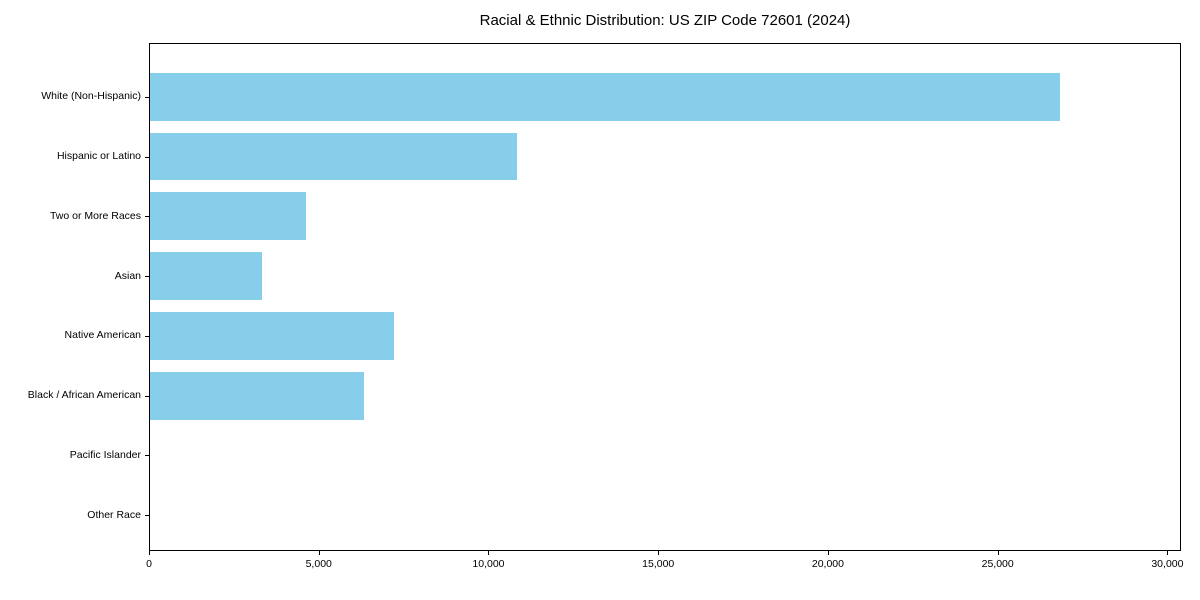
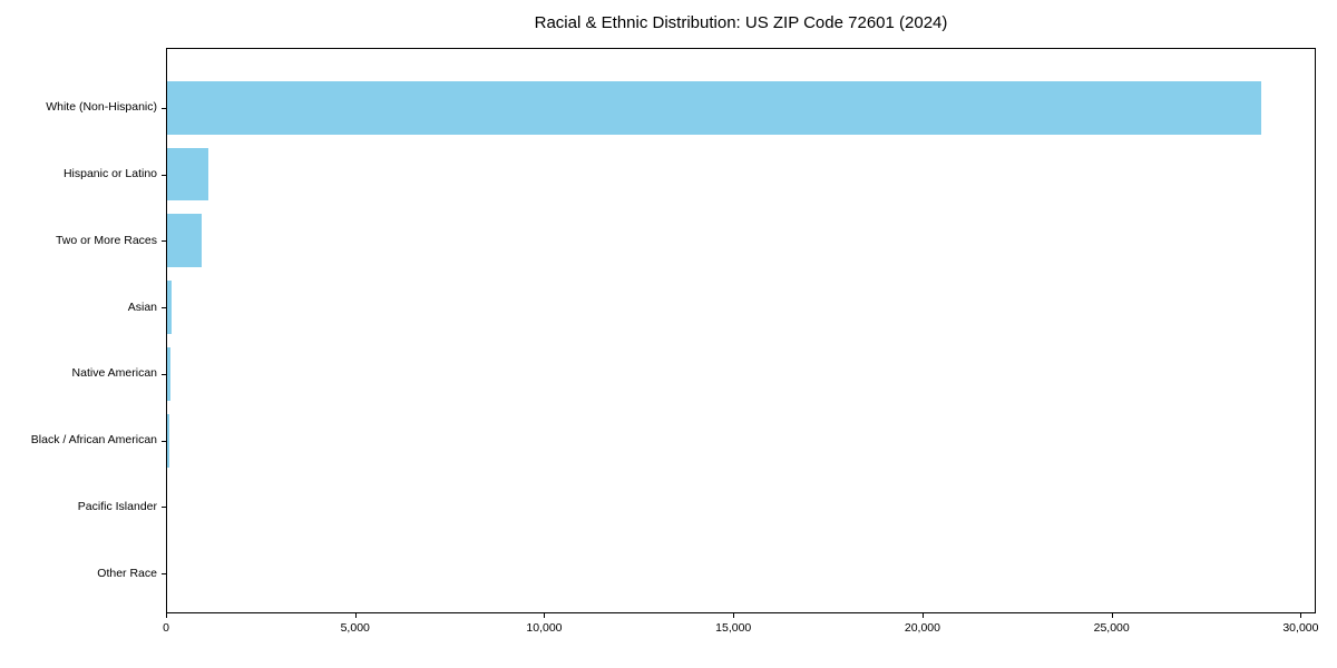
White (Non-Hispanic): 26800 -> 28900
Hispanic or Latino: 10800 -> 1100
Two or More Races: 4600 -> 900
Asian: 3300 -> 100
Native American: 7200 -> 100
Black / African American: 6300 -> 100
